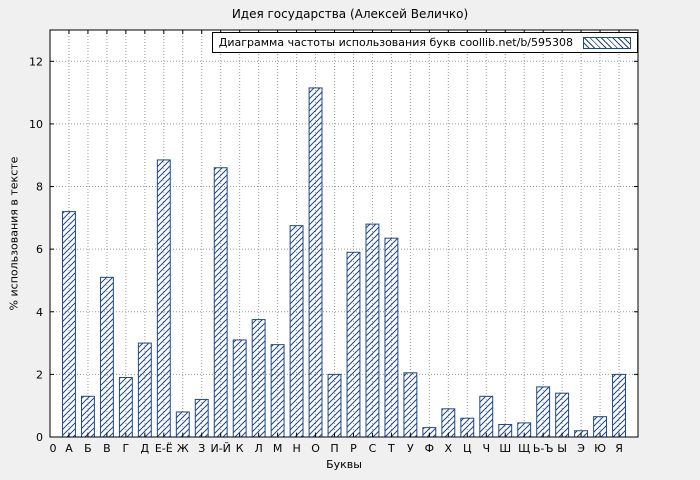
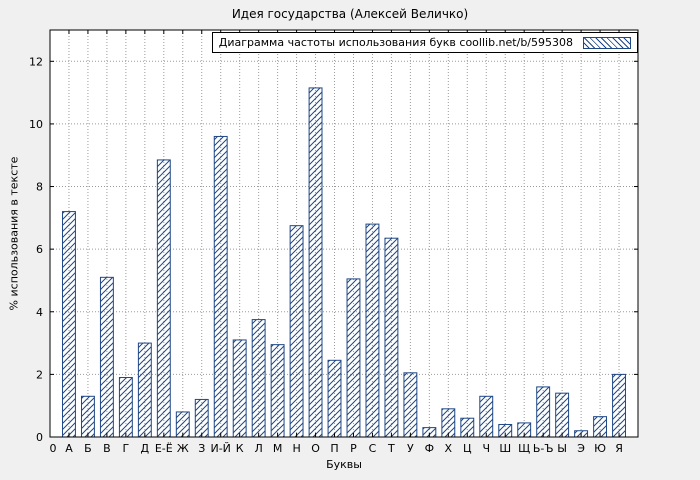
И-Й: 8.6 -> 9.6
П: 2.0 -> 2.5
Р: 5.9 -> 5.0
